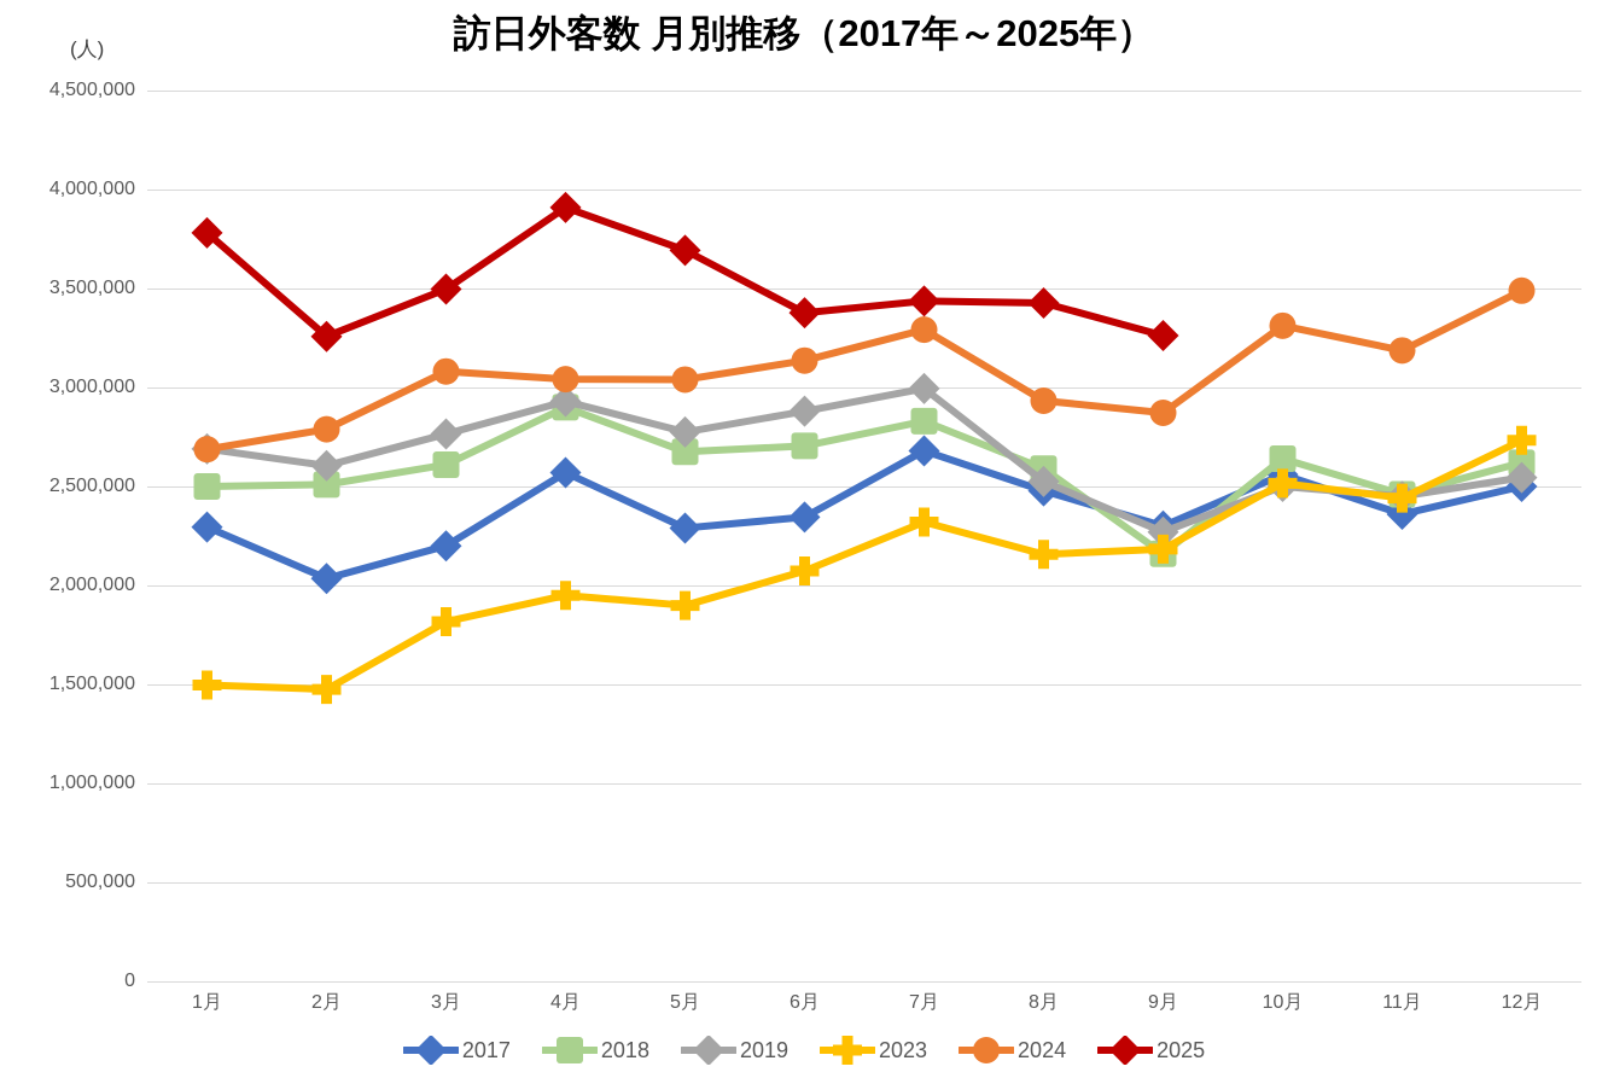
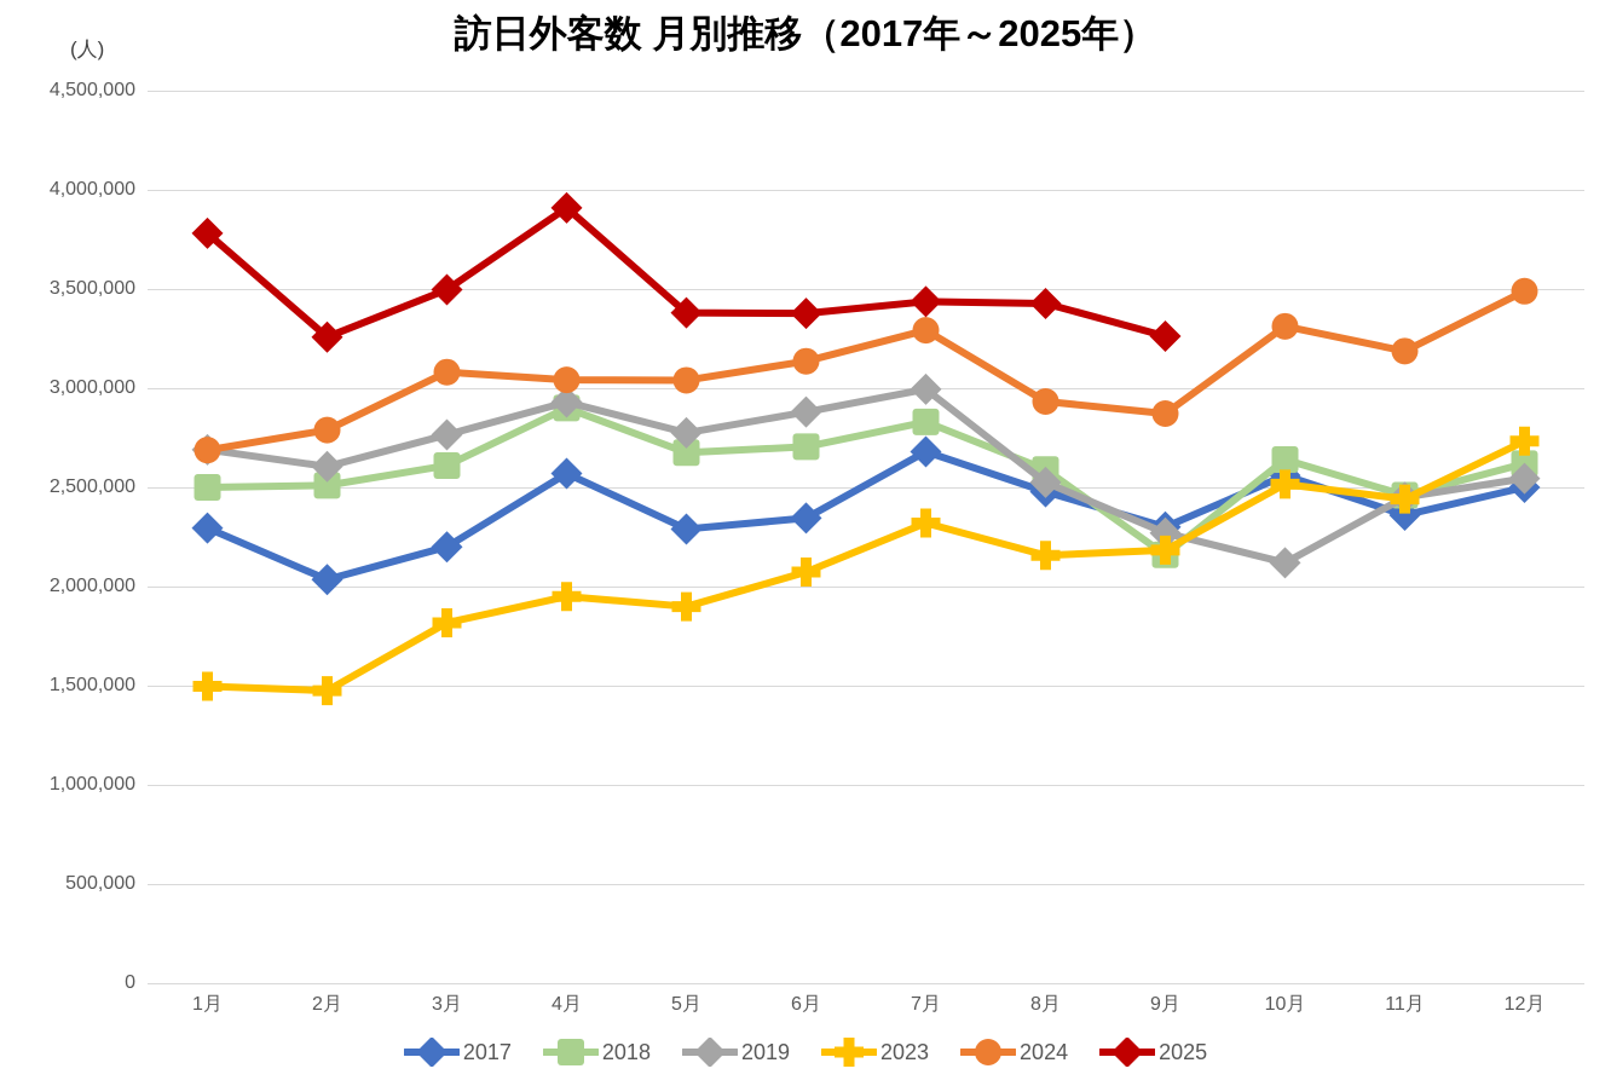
2025/5月: 3690000 -> 3380000
2019/10月: 2500000 -> 2120000
